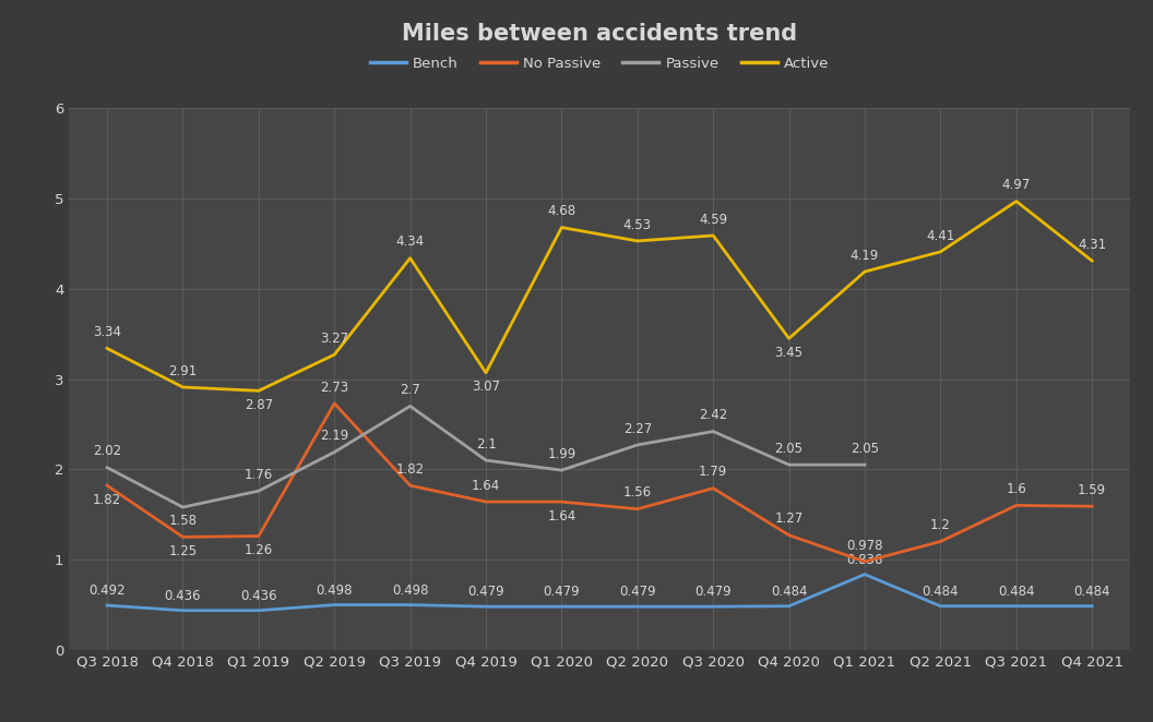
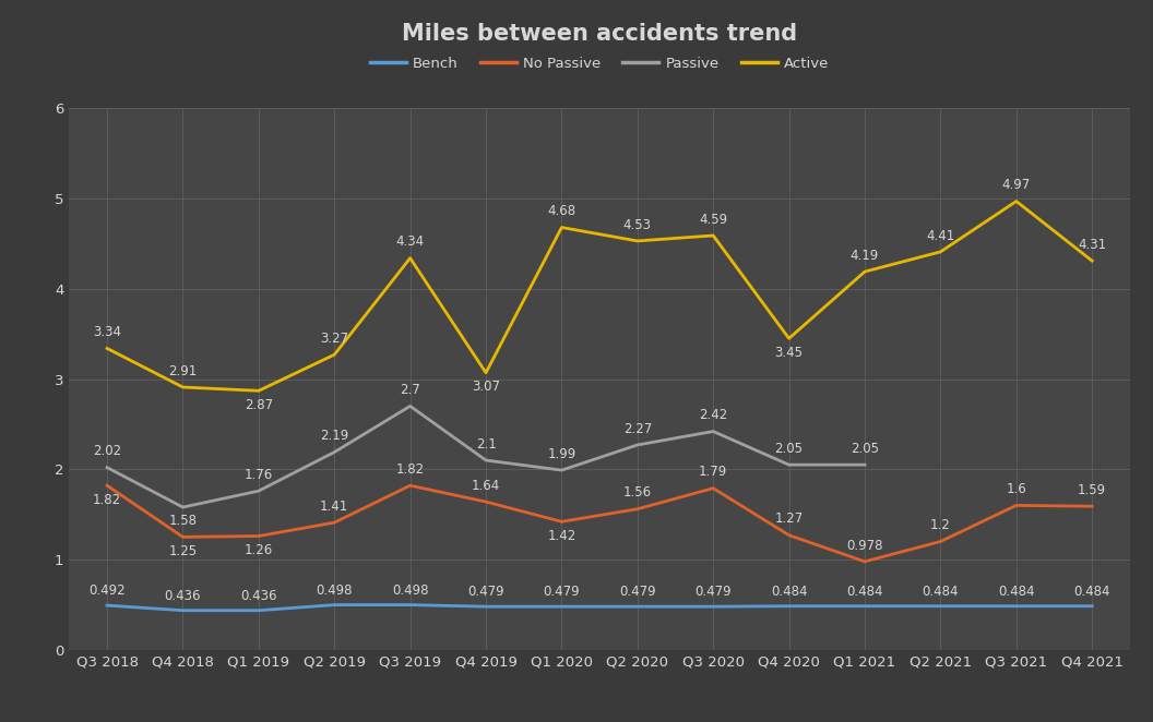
No Passive/Q2 2019: 2.73 -> 1.41
No Passive/Q1 2020: 1.64 -> 1.42
Bench/Q1 2021: 0.836 -> 0.484
